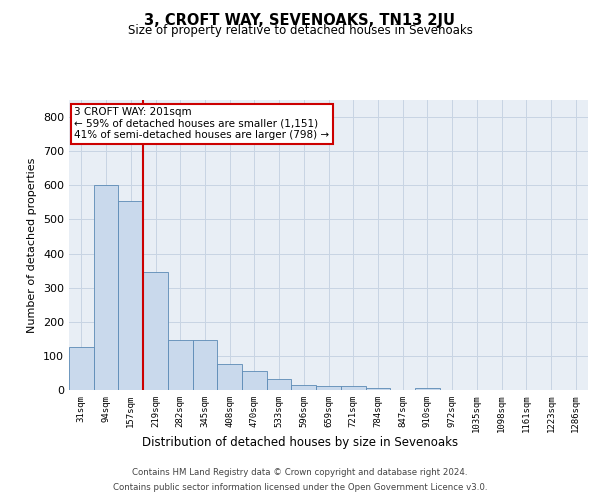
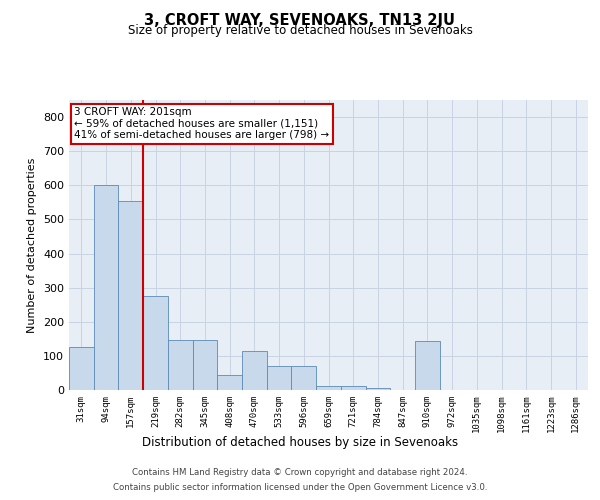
219sqm: 345 -> 275
408sqm: 75 -> 45
470sqm: 55 -> 115
533sqm: 32 -> 70
596sqm: 15 -> 70
910sqm: 7 -> 145
